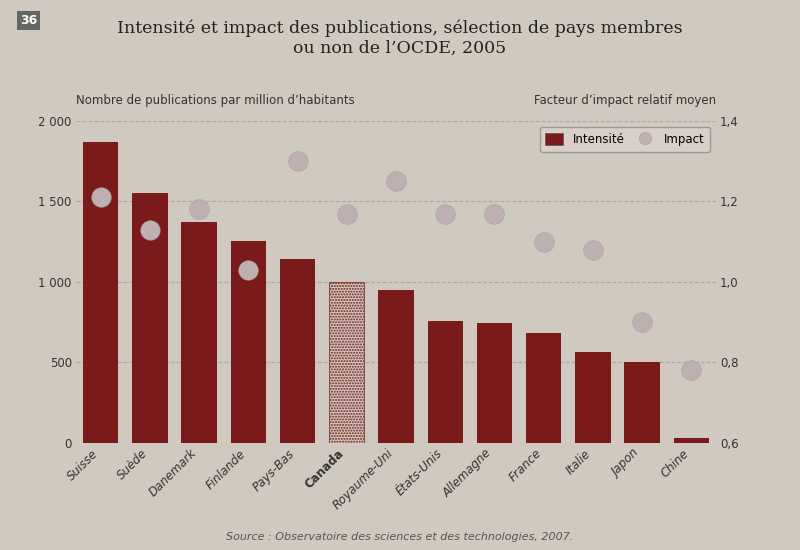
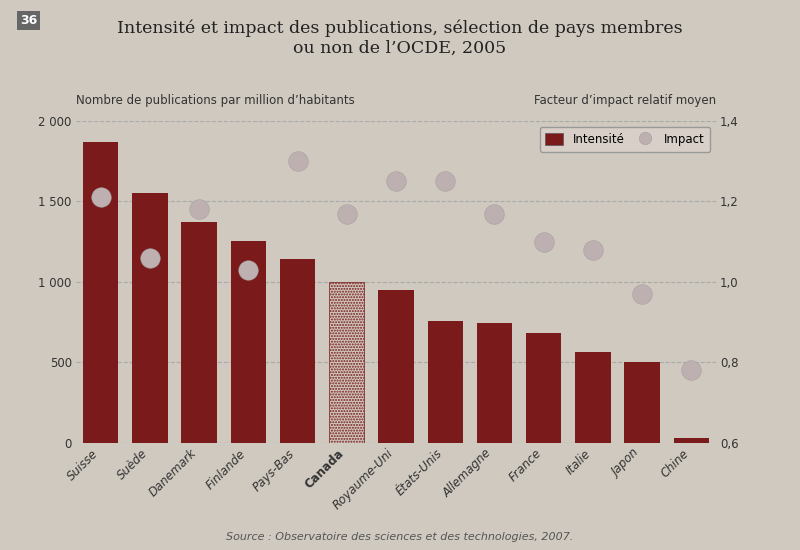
Impact/Suède: 1,13 -> 1,06
Impact/États-Unis: 1,17 -> 1,25
Impact/Japon: 0,90 -> 0,97
